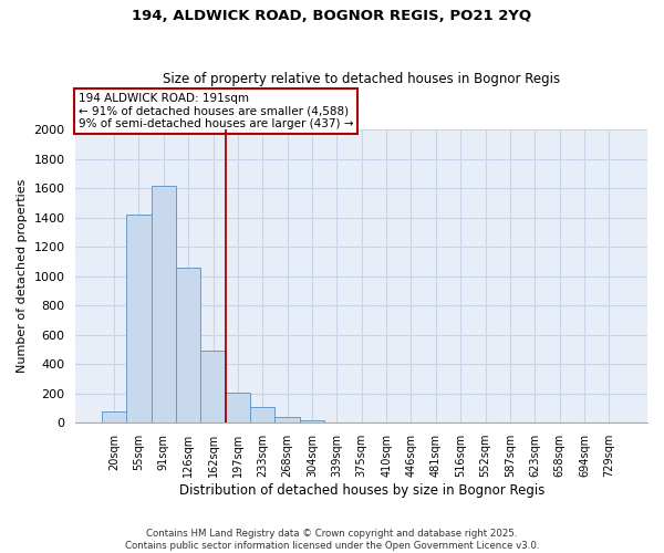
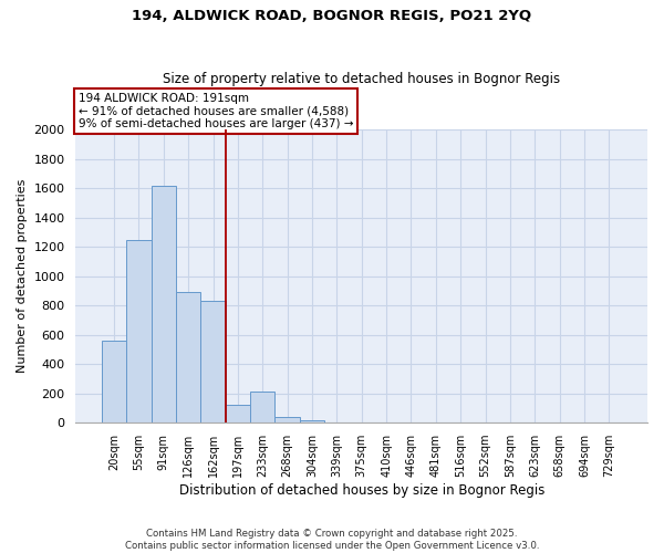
20sqm: 80 -> 560
55sqm: 1420 -> 1250
126sqm: 1060 -> 890
162sqm: 490 -> 830
197sqm: 200 -> 120
233sqm: 100 -> 210
